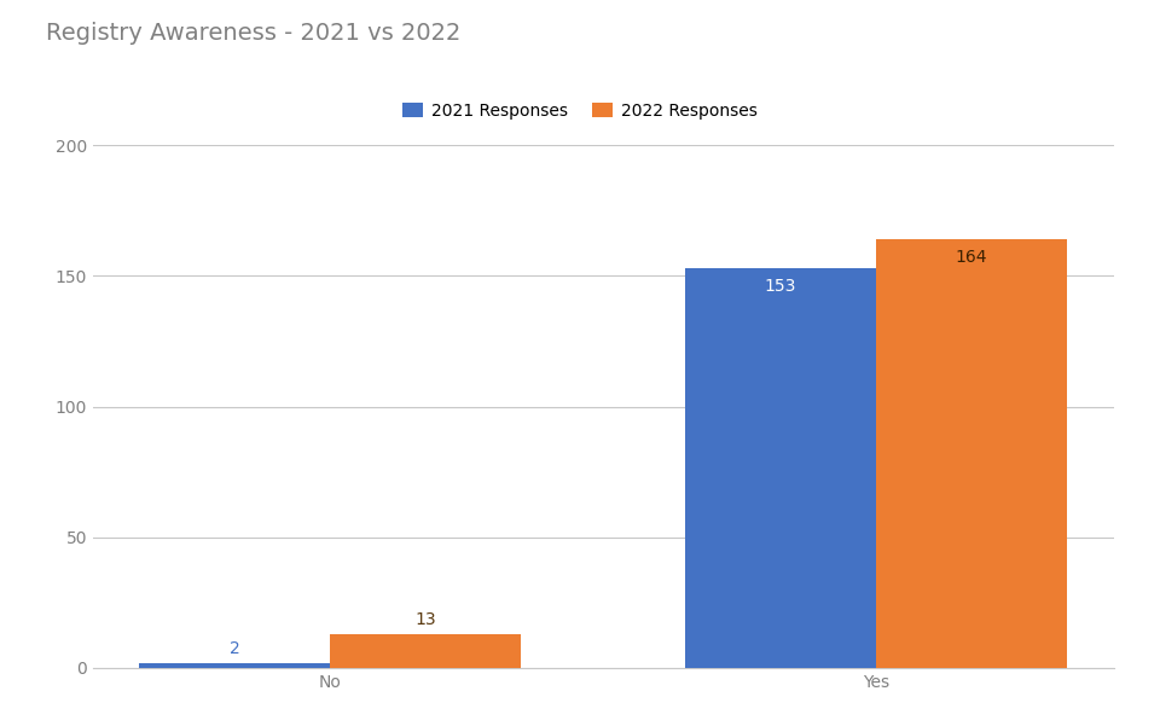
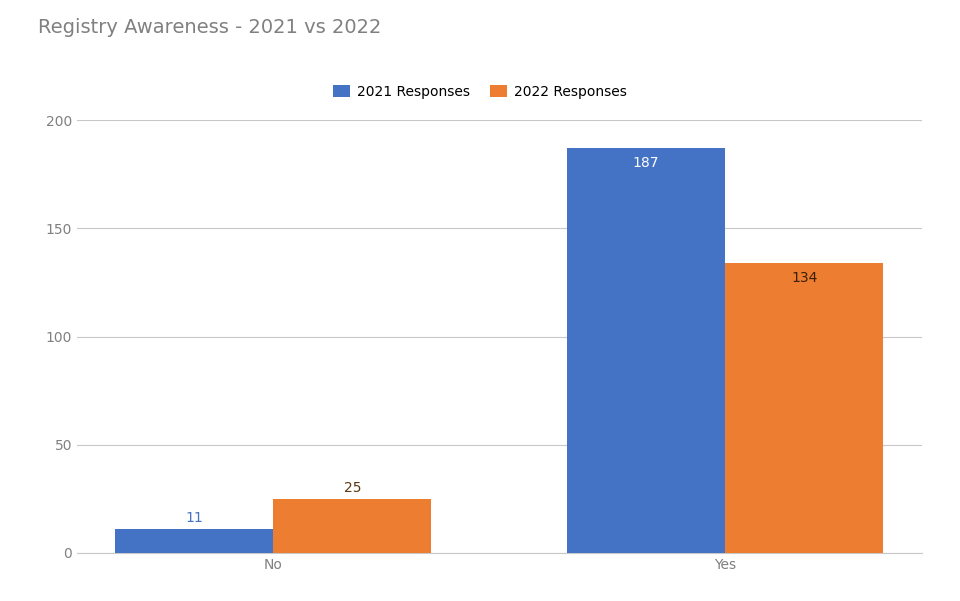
2021 Responses/No: 2 -> 11
2022 Responses/No: 13 -> 25
2021 Responses/Yes: 153 -> 187
2022 Responses/Yes: 164 -> 134
